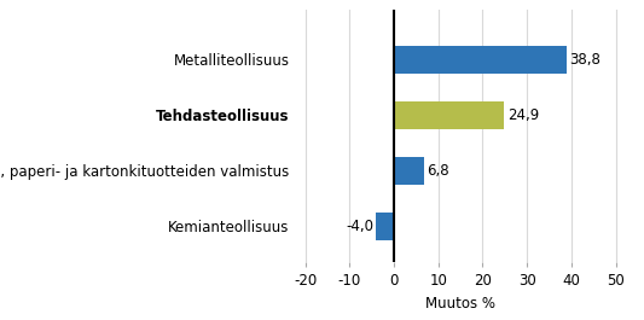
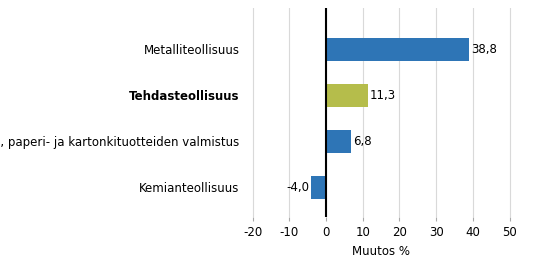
Tehdasteollisuus: 24,9 -> 11,3
